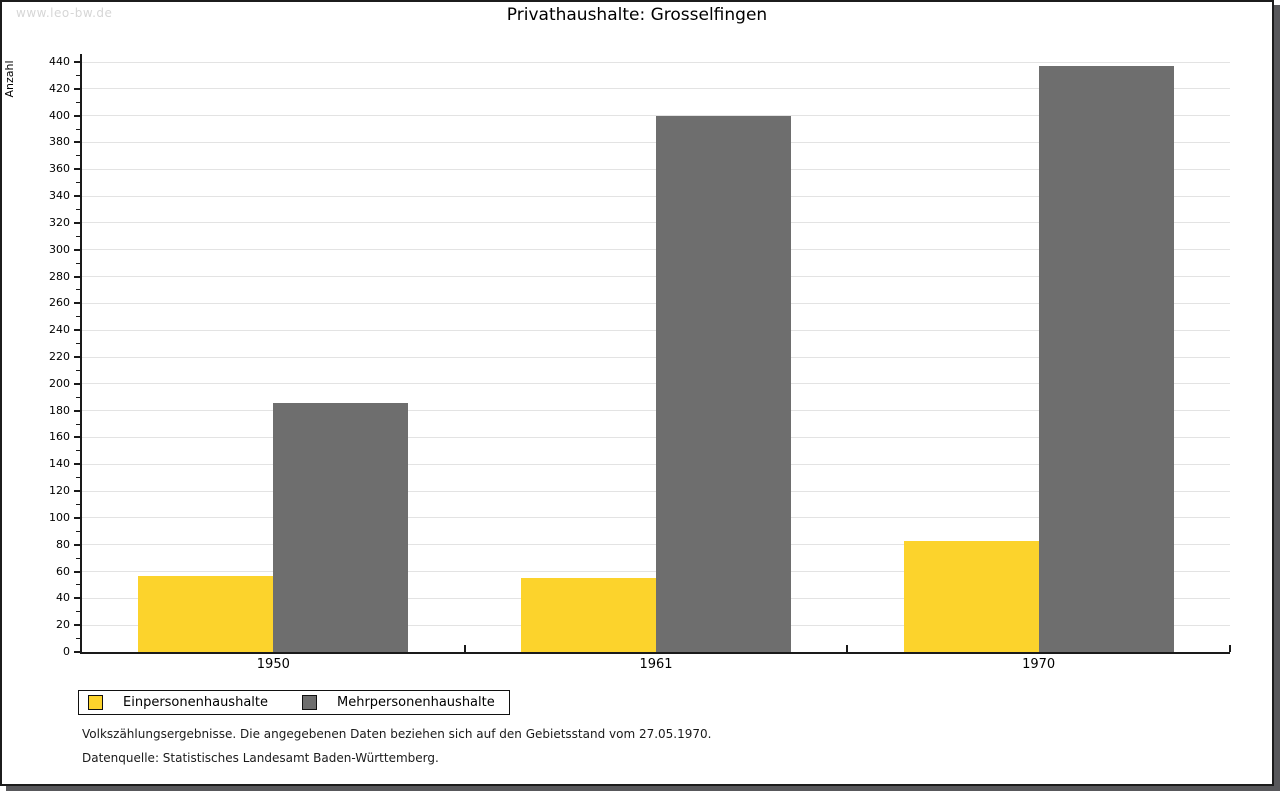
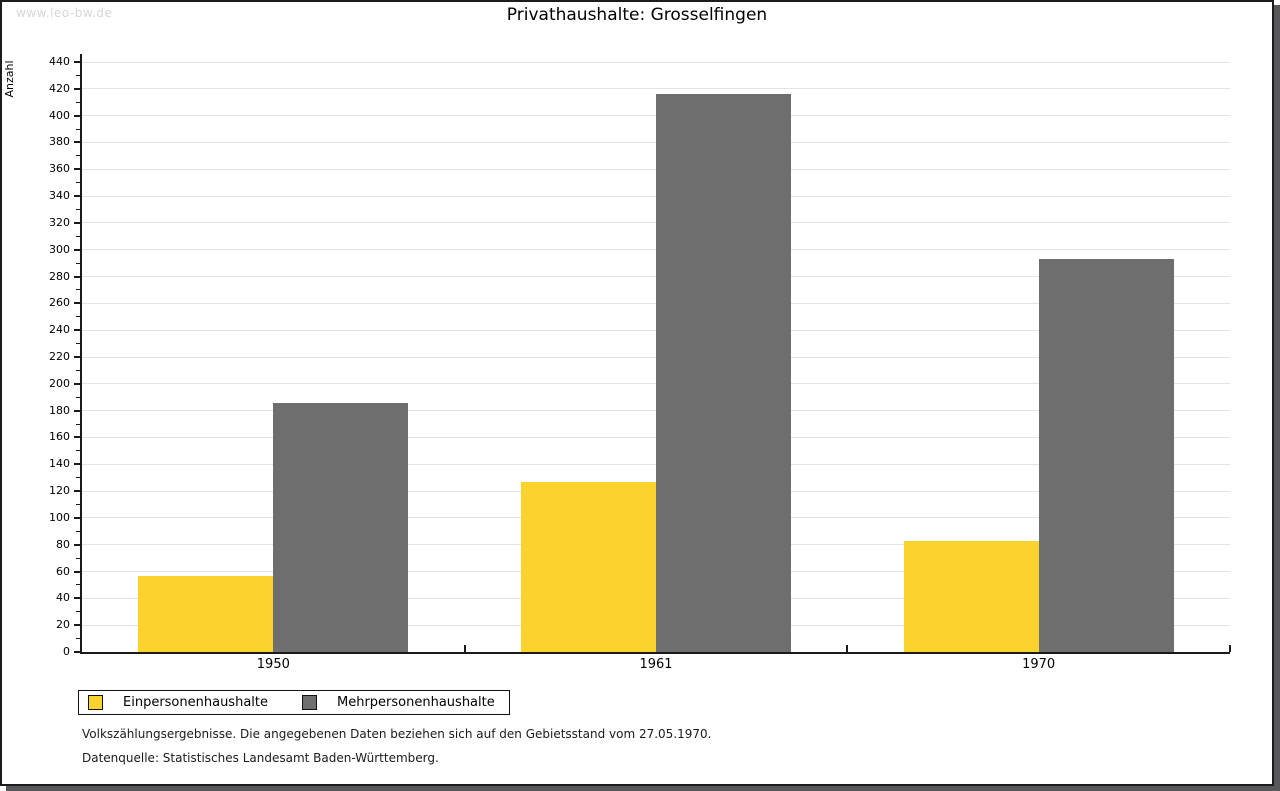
Einpersonenhaushalte/1961: 55 -> 127
Mehrpersonenhaushalte/1961: 400 -> 416
Mehrpersonenhaushalte/1970: 437 -> 293
